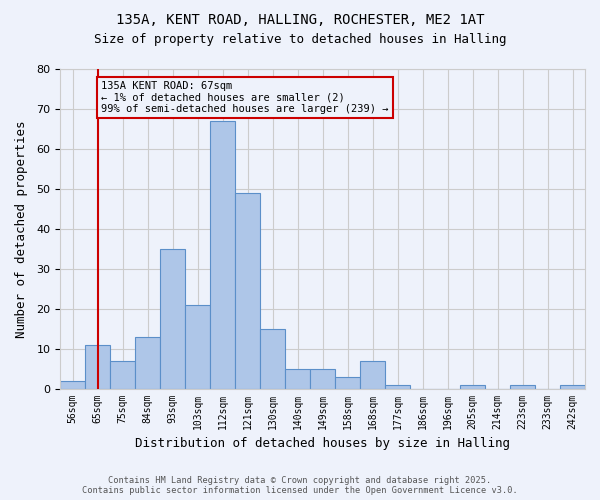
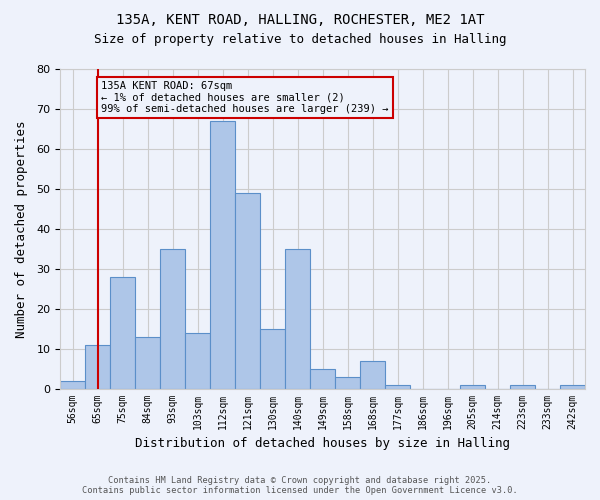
75sqm: 7 -> 28
103sqm: 21 -> 14
140sqm: 5 -> 35
